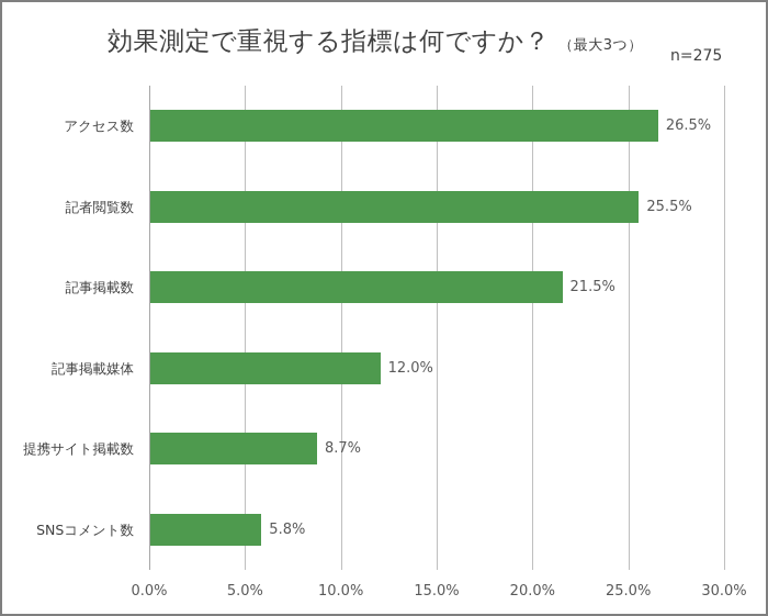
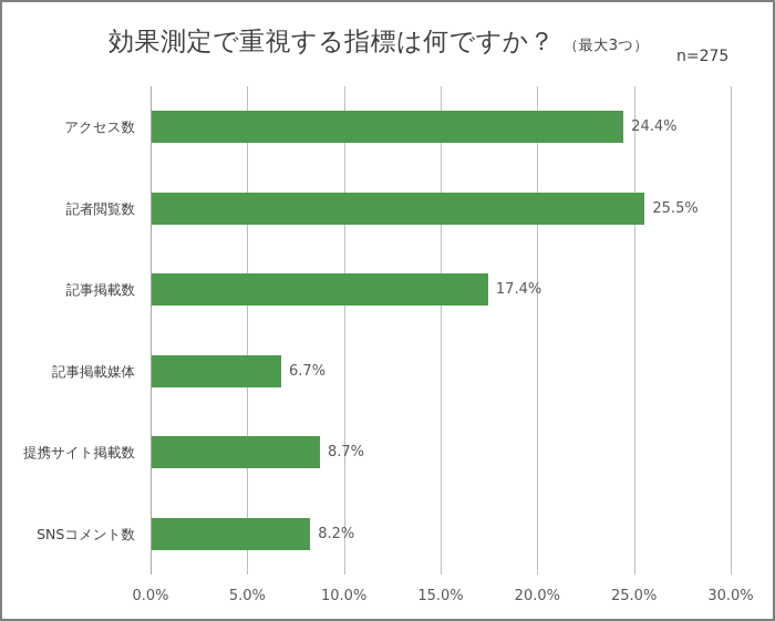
アクセス数: 26.5% -> 24.4%
記事掲載数: 21.5% -> 17.4%
記事掲載媒体: 12.0% -> 6.7%
SNSコメント数: 5.8% -> 8.2%
